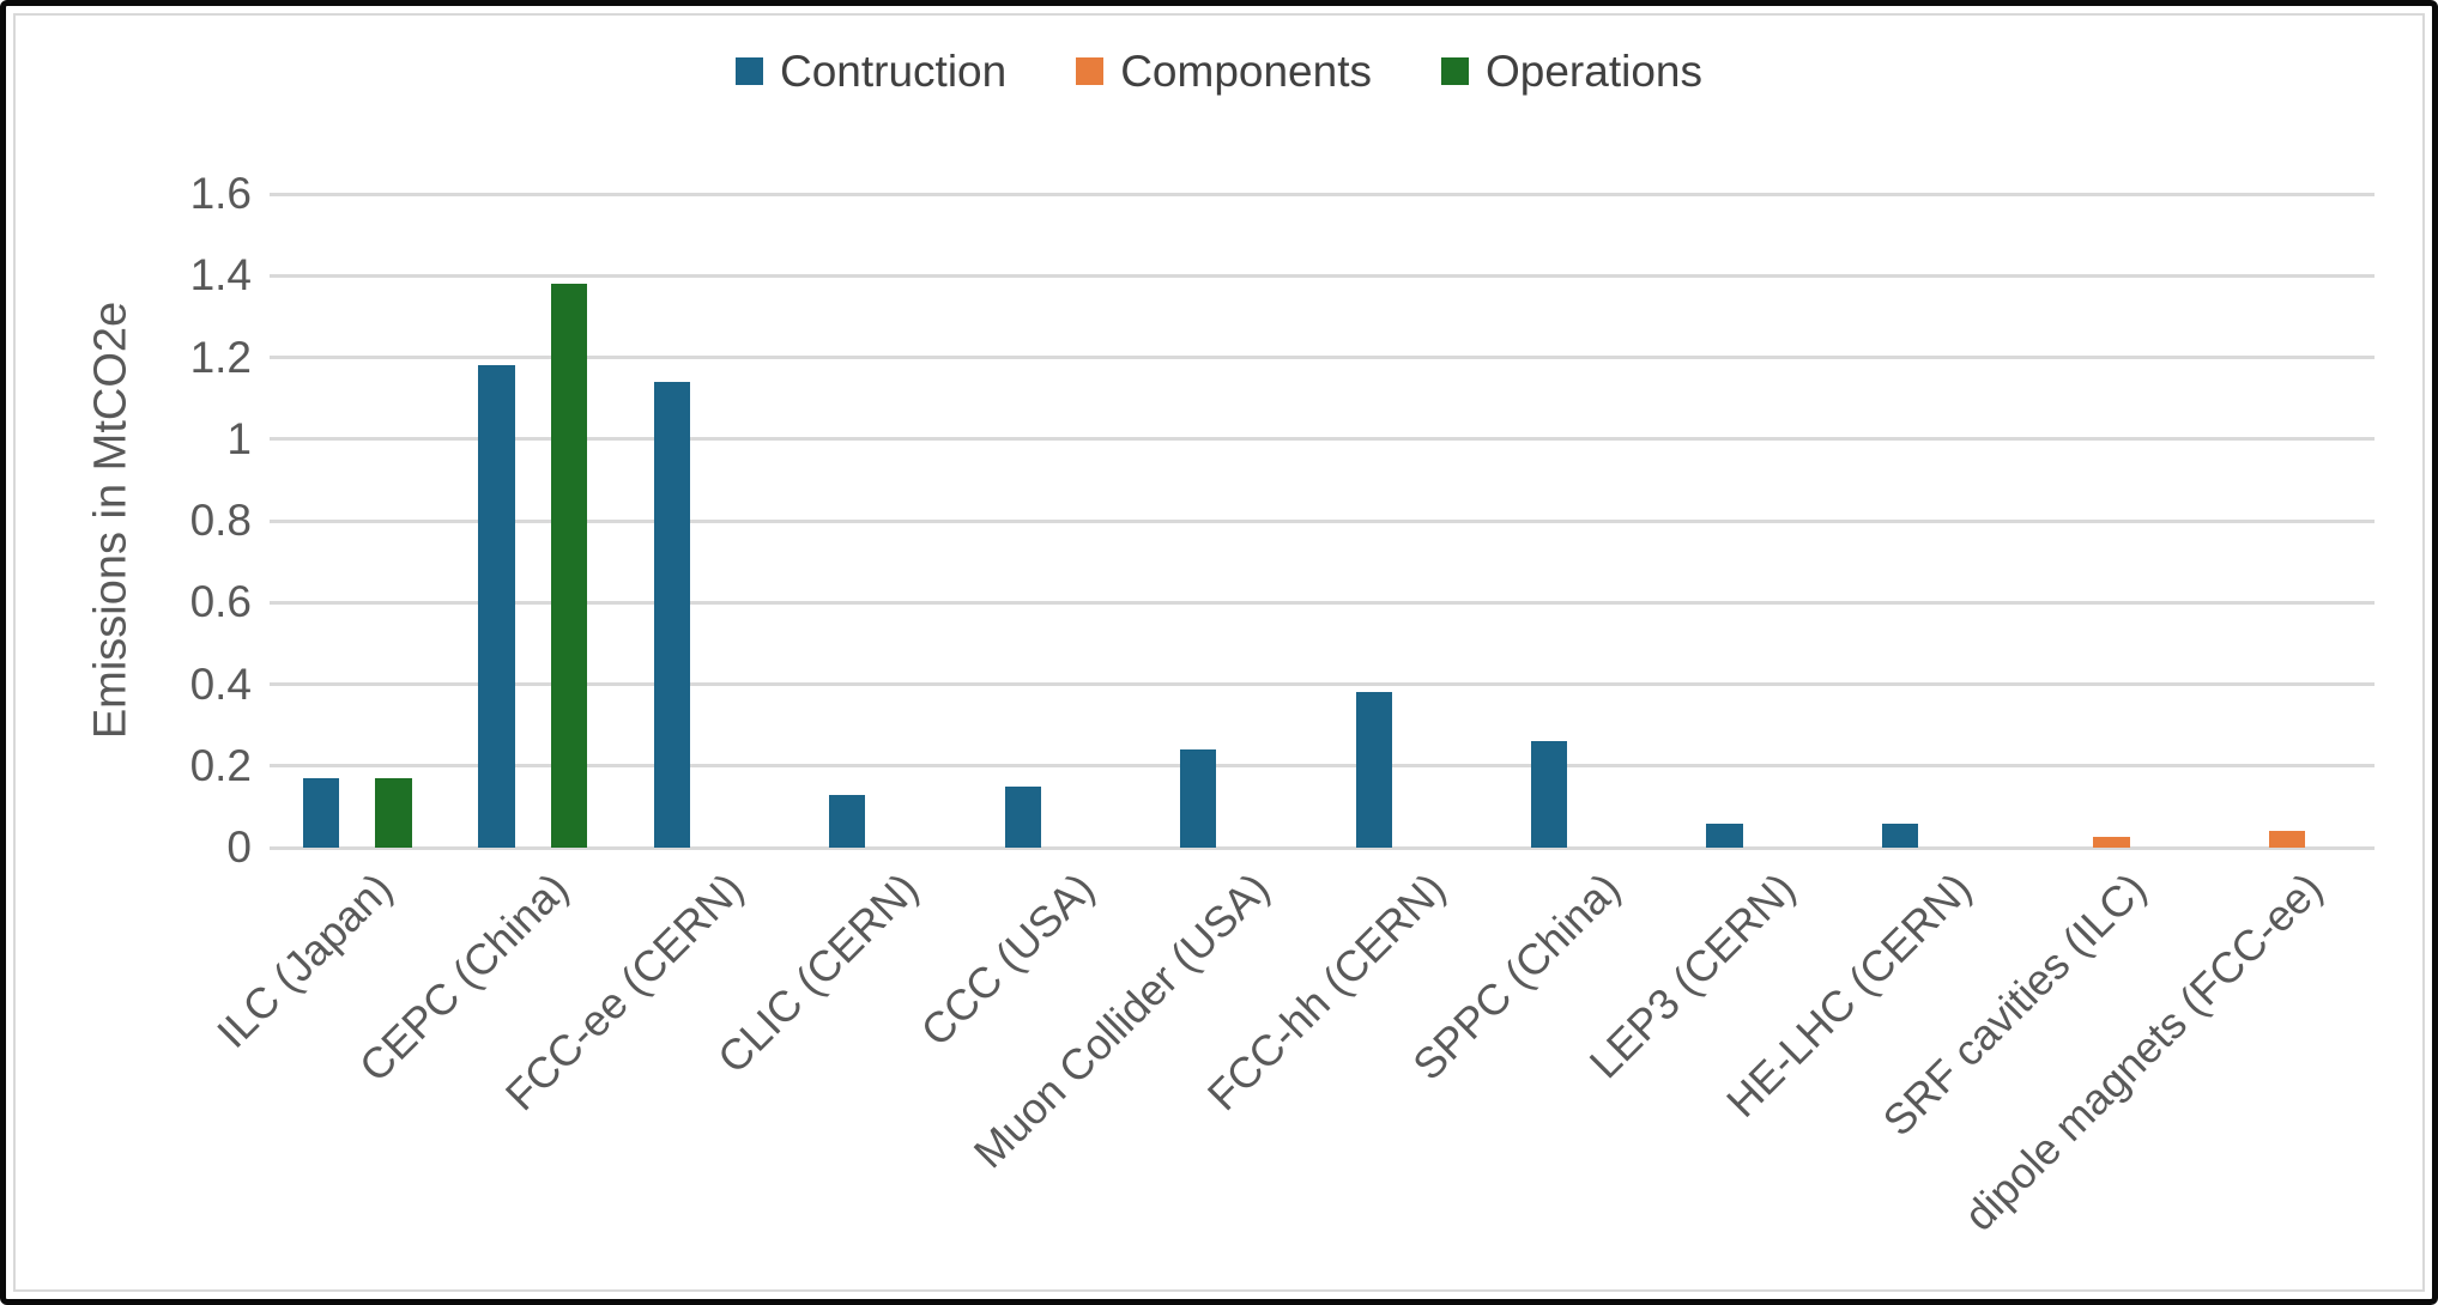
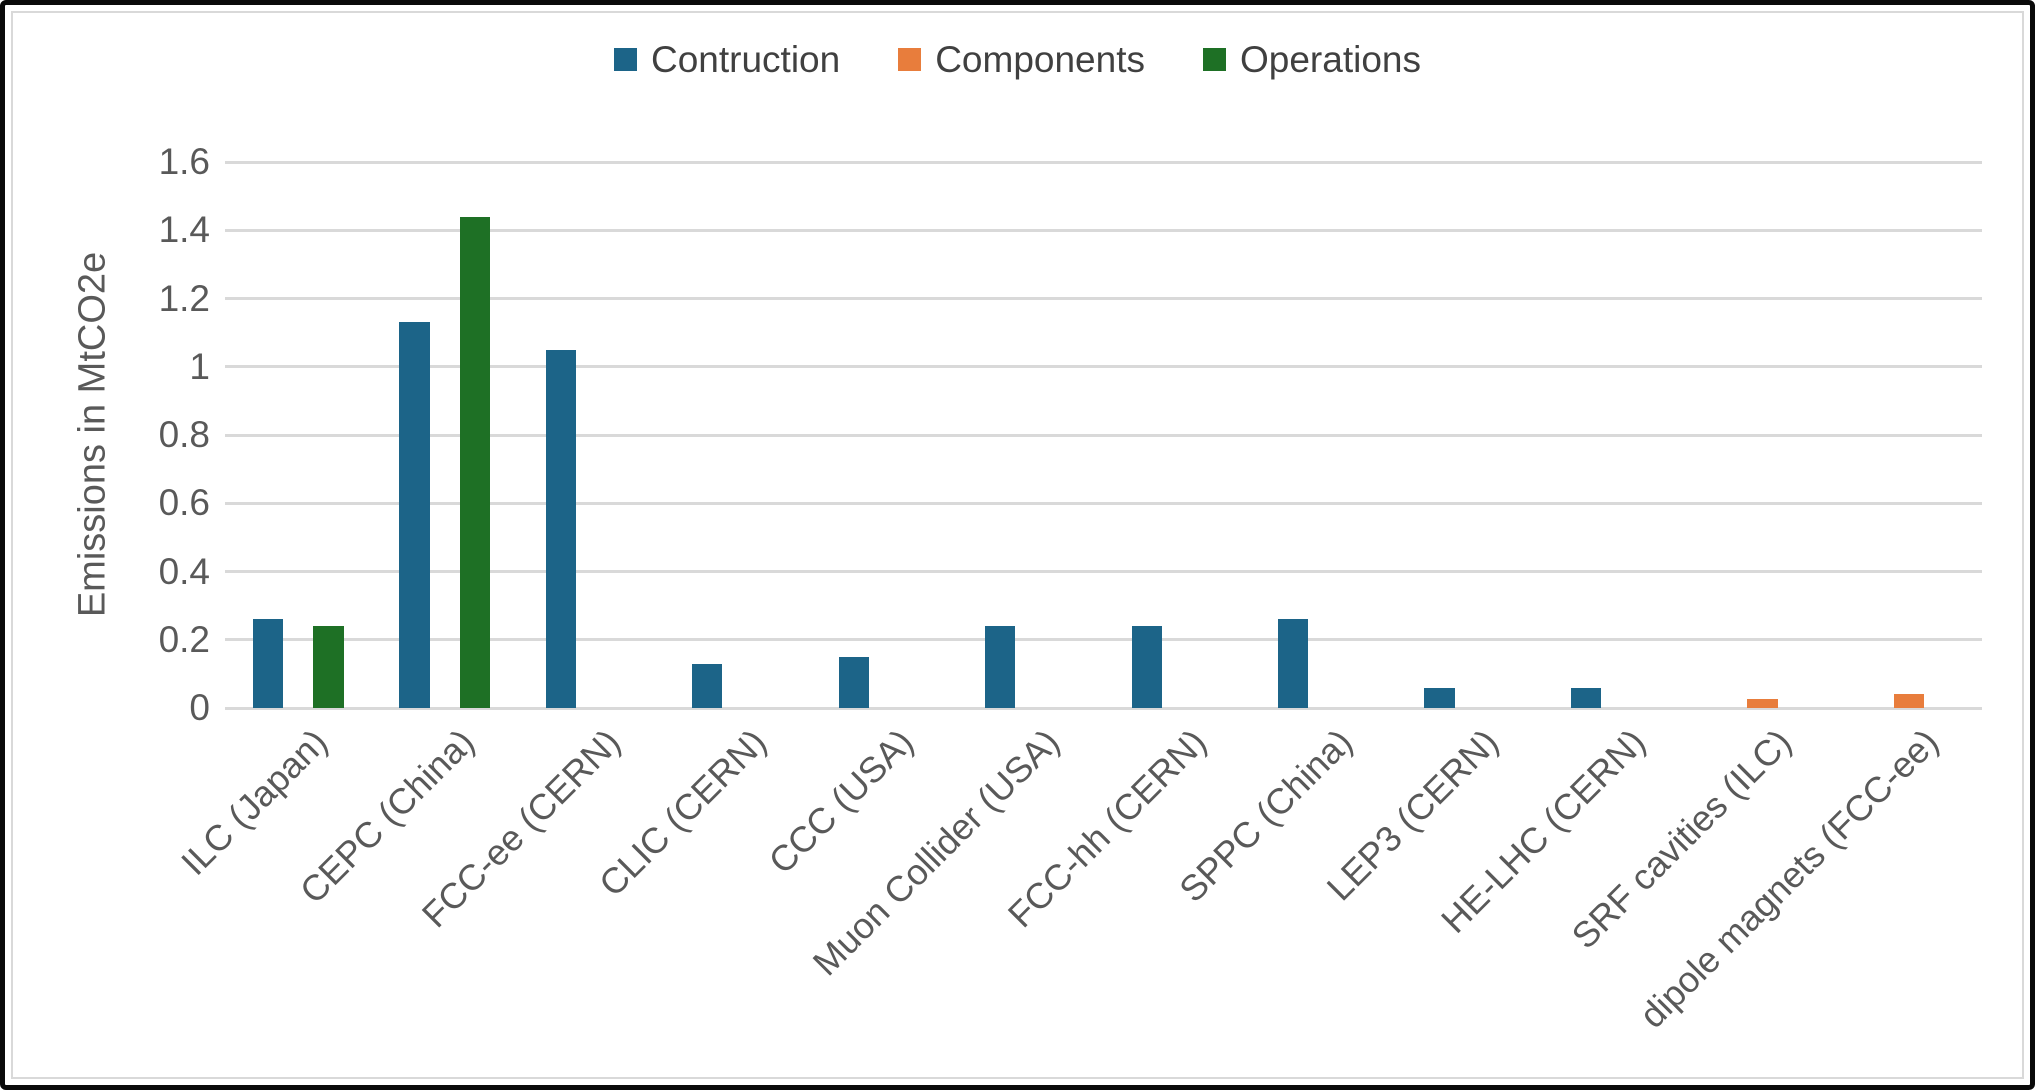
Contruction/ILC (Japan): 0.17 -> 0.26
Operations/ILC (Japan): 0.17 -> 0.24
Contruction/CEPC (China): 1.18 -> 1.13
Operations/CEPC (China): 1.38 -> 1.44
Contruction/FCC-ee (CERN): 1.14 -> 1.05
Contruction/FCC-hh (CERN): 0.38 -> 0.24
